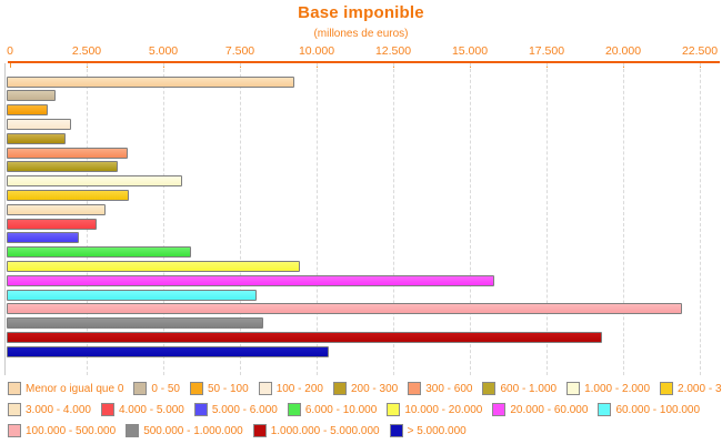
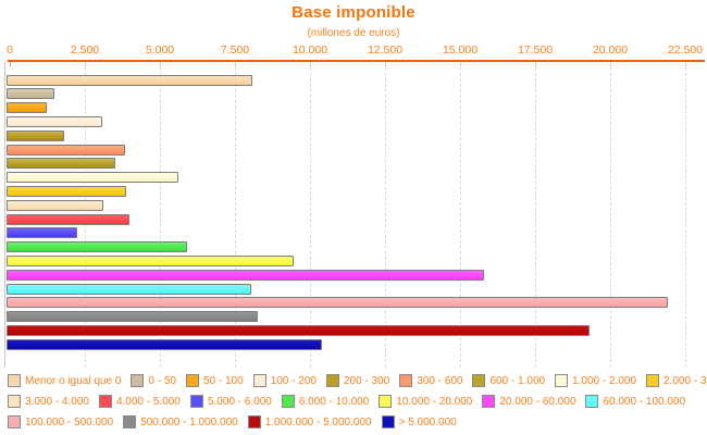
Menor o igual que 0: 9200 -> 8000
100 - 200: 1900 -> 3000
4.000 - 5.000: 2800 -> 3900
